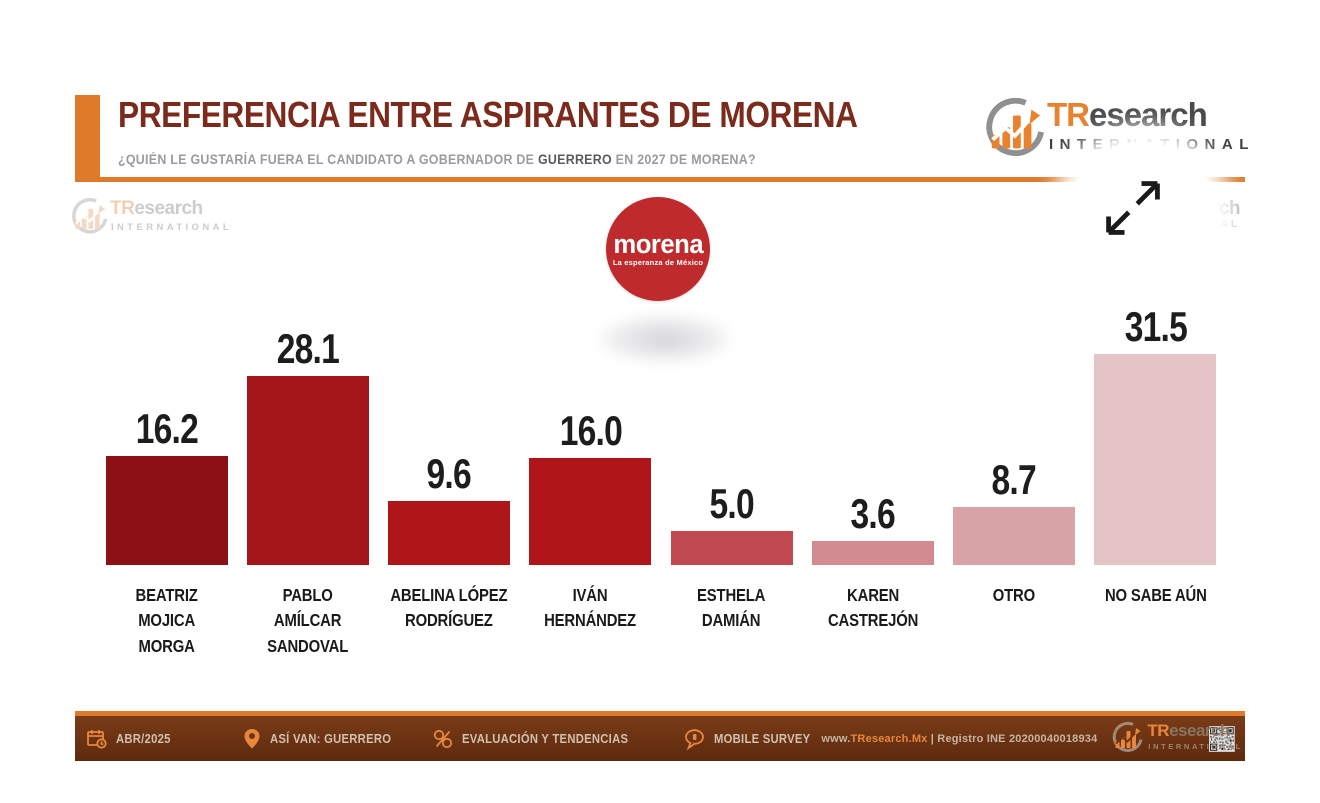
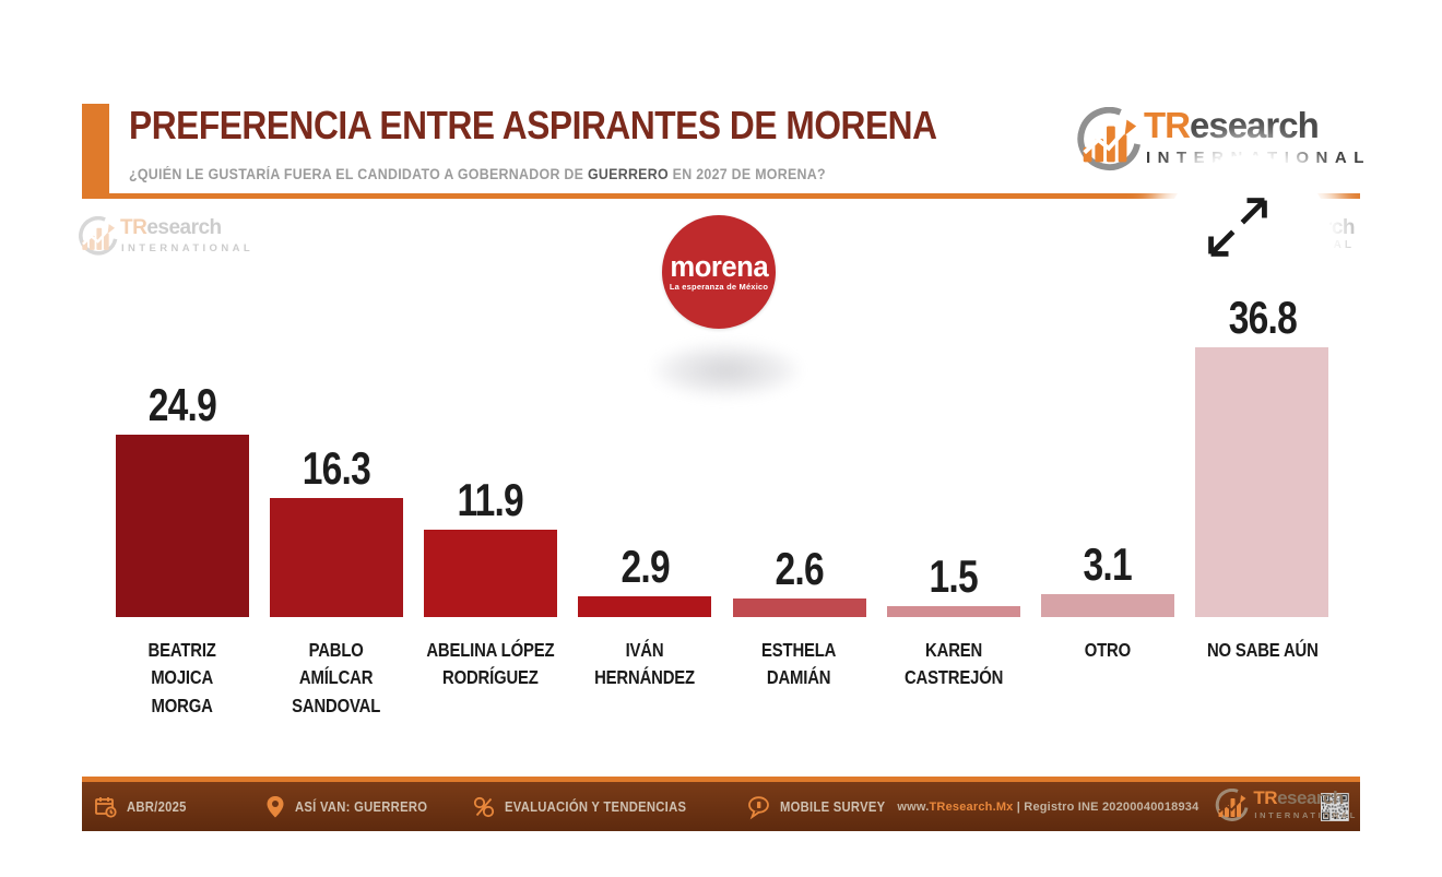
BEATRIZ MOJICA MORGA: 16.2 -> 24.9
PABLO AMÍLCAR SANDOVAL: 28.1 -> 16.3
ABELINA LÓPEZ RODRÍGUEZ: 9.6 -> 11.9
IVÁN HERNÁNDEZ: 16.0 -> 2.9
ESTHELA DAMIÁN: 5.0 -> 2.6
KAREN CASTREJÓN: 3.6 -> 1.5
OTRO: 8.7 -> 3.1
NO SABE AÚN: 31.5 -> 36.8
